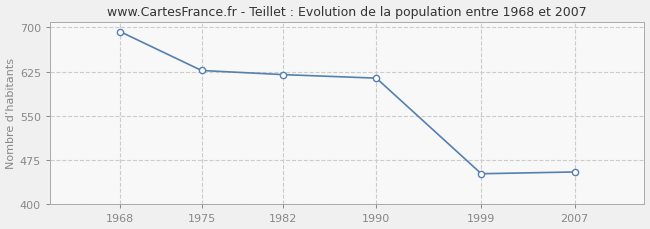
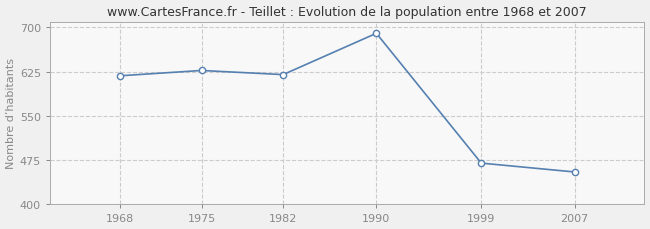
1968: 693 -> 618
1990: 614 -> 690
1999: 452 -> 470
